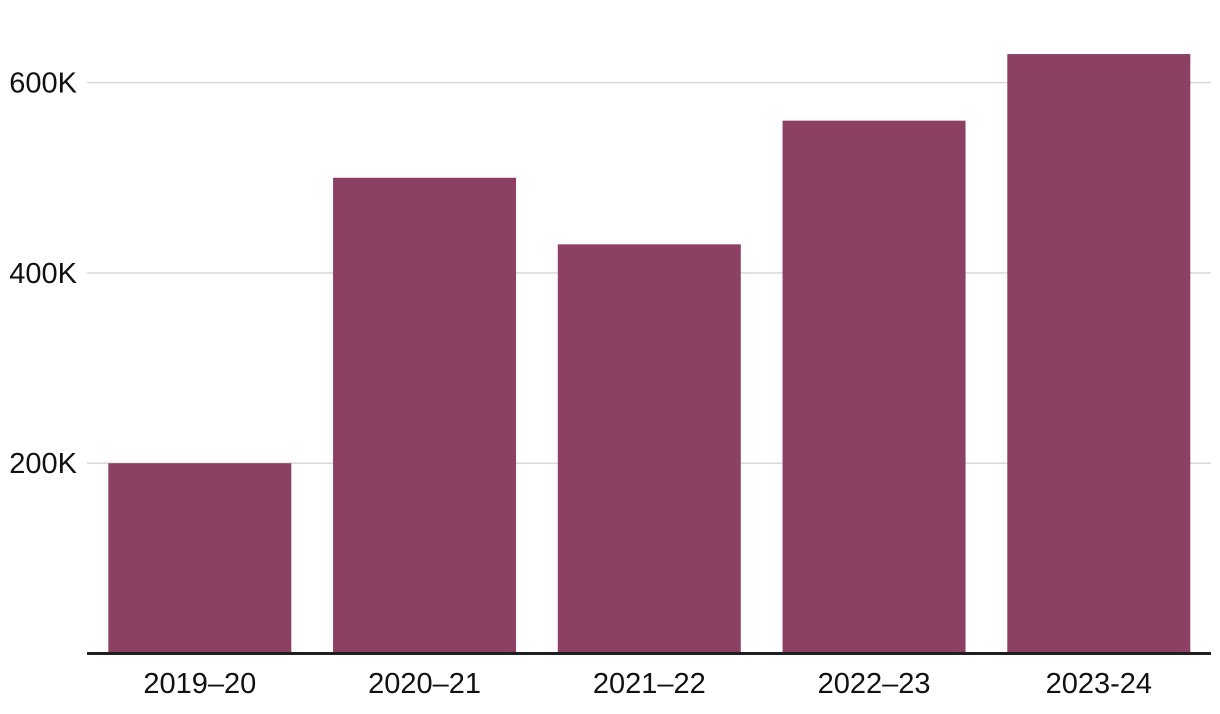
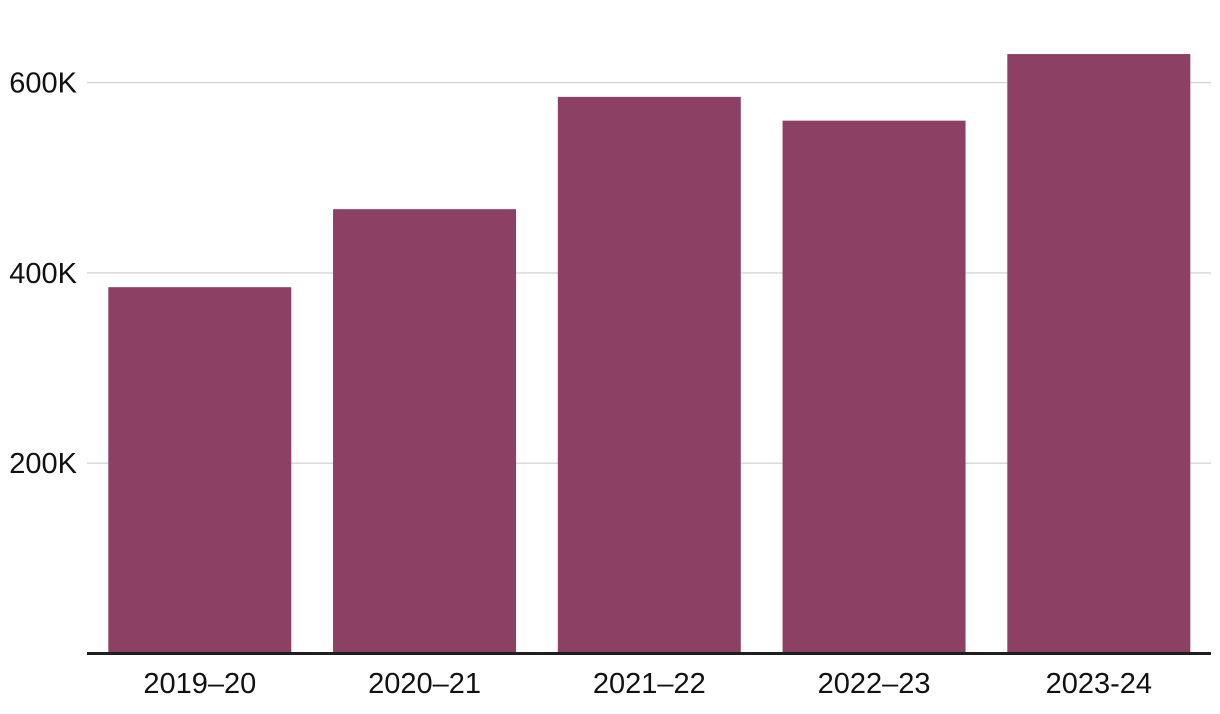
2019–20: 200K -> 380K
2020–21: 500K -> 470K
2021–22: 430K -> 580K
